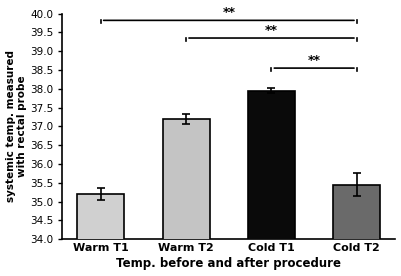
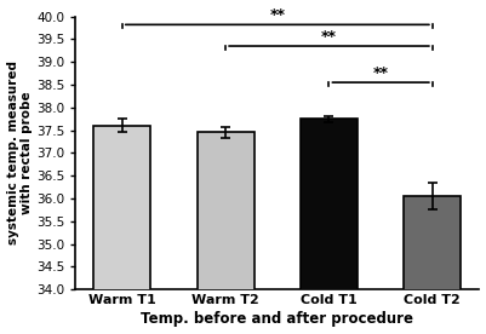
Warm T1: 35.20 -> 37.60
Warm T2: 37.20 -> 37.45
Cold T1: 37.95 -> 37.75
Cold T2: 35.45 -> 36.05
